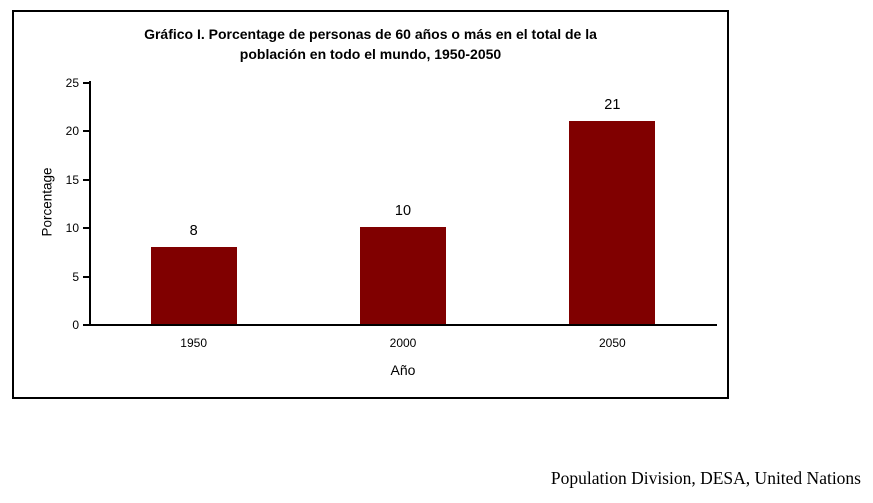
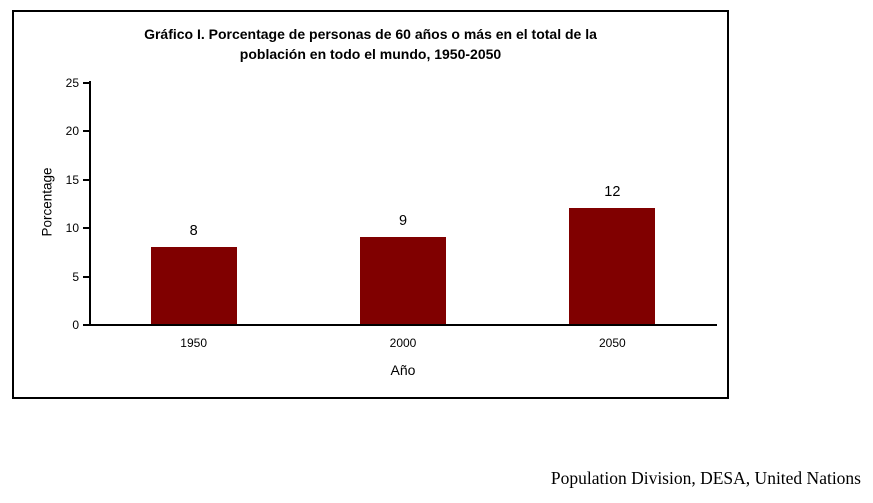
2000: 10 -> 9
2050: 21 -> 12
